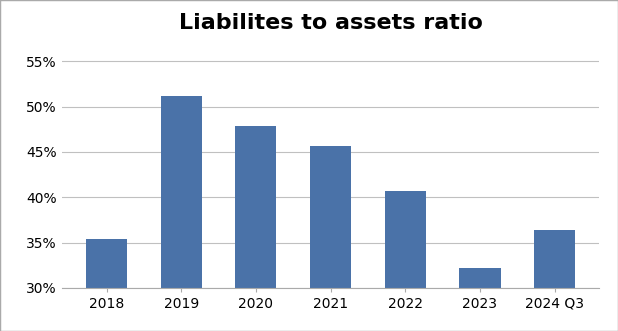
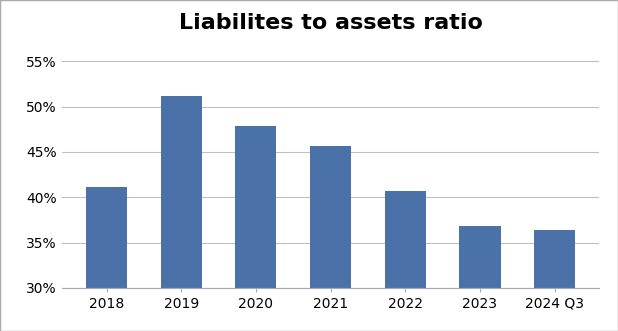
2018: 35.4% -> 41.1%
2023: 32.2% -> 36.8%
